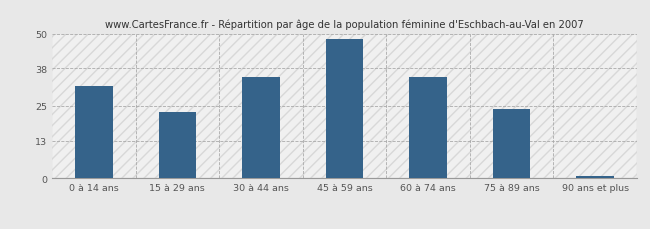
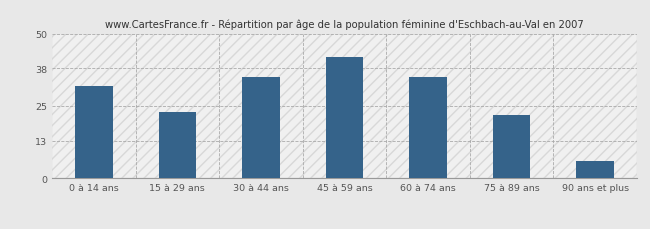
45 à 59 ans: 48 -> 42
75 à 89 ans: 24 -> 22
90 ans et plus: 1 -> 6
